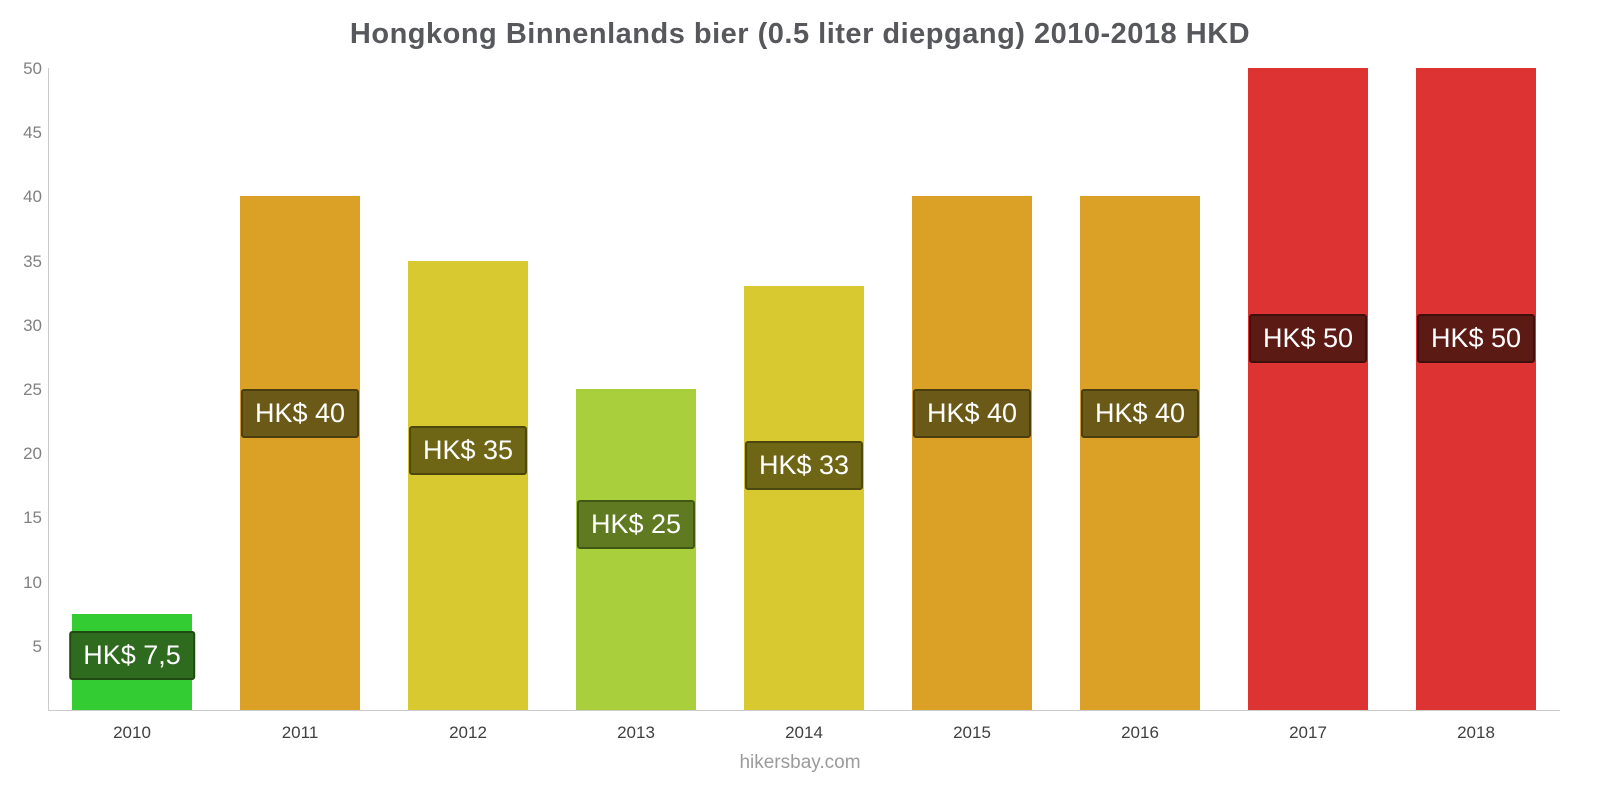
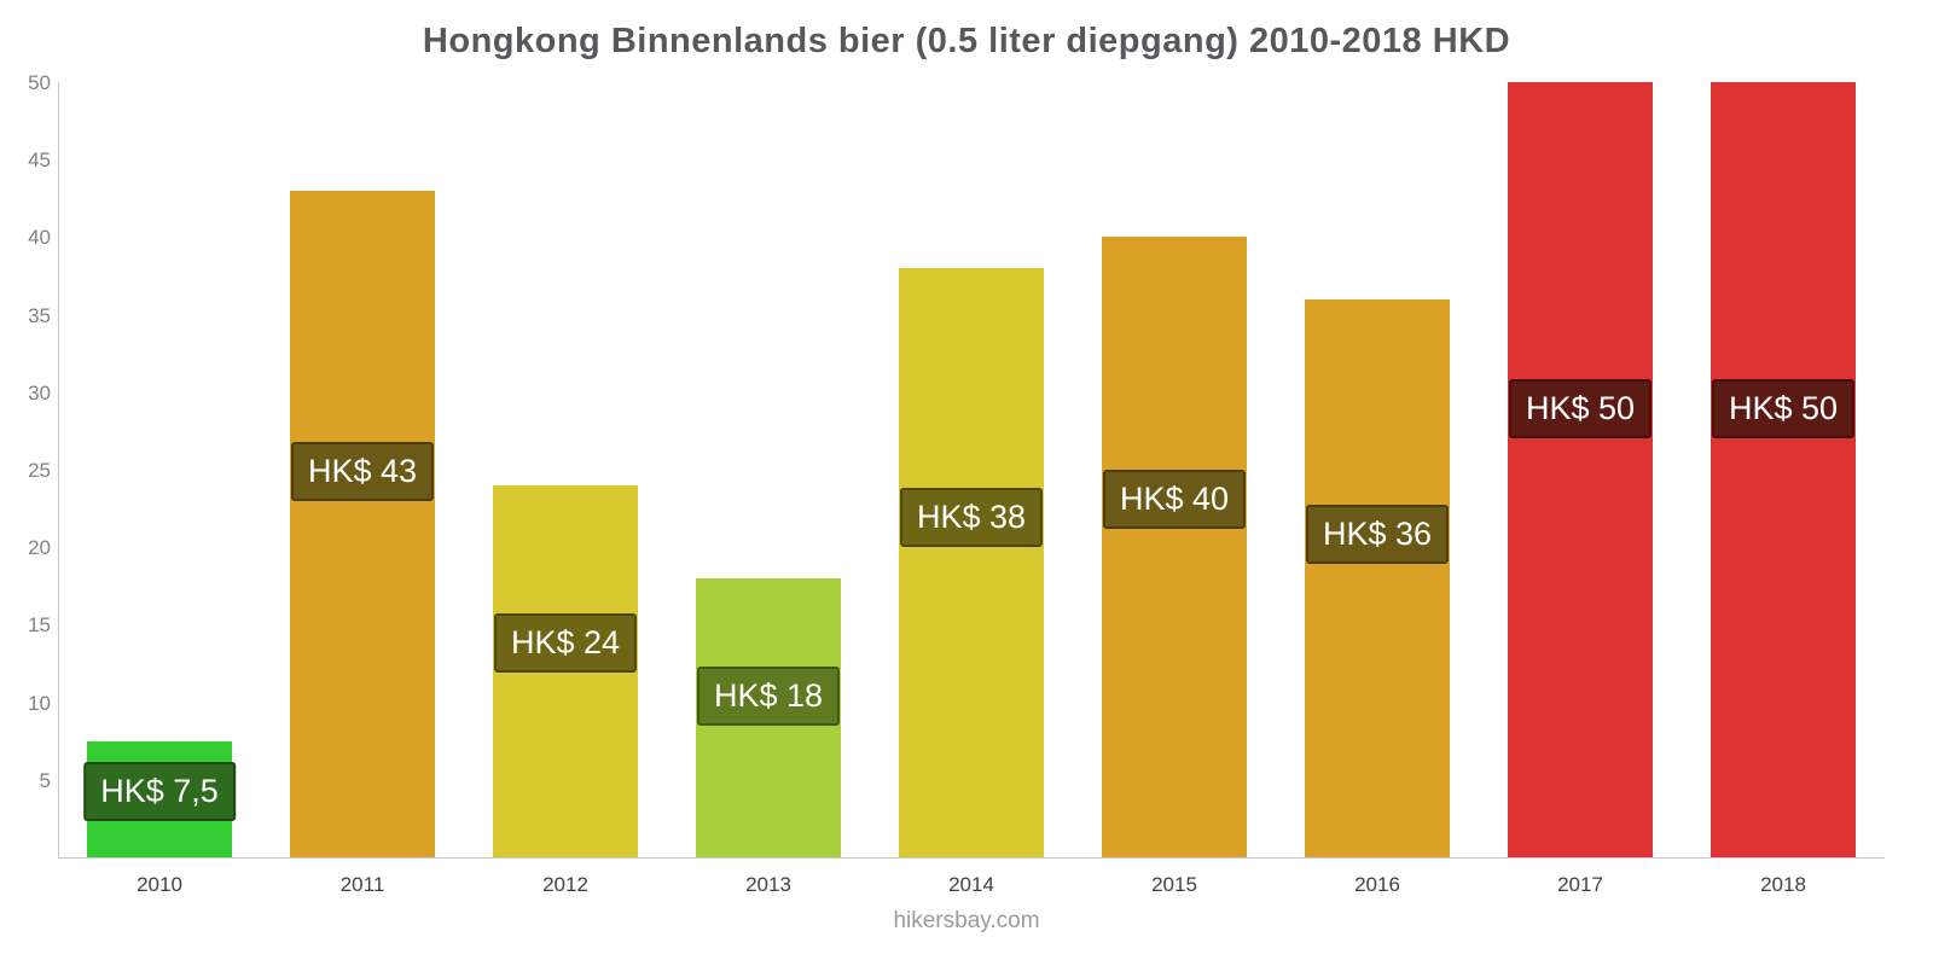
2011: 40 -> 43
2012: 35 -> 24
2013: 25 -> 18
2014: 33 -> 38
2016: 40 -> 36
